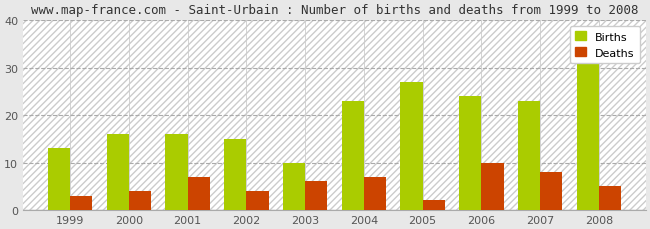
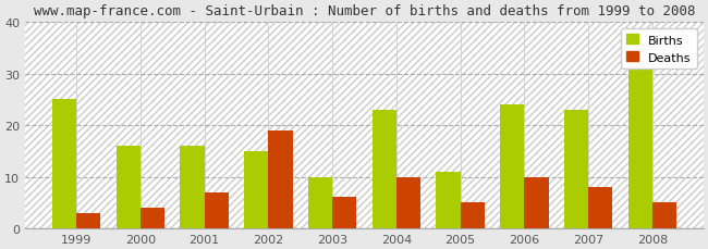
Births/1999: 13 -> 25
Deaths/2002: 4 -> 19
Deaths/2004: 7 -> 10
Births/2005: 27 -> 11
Deaths/2005: 2 -> 5
